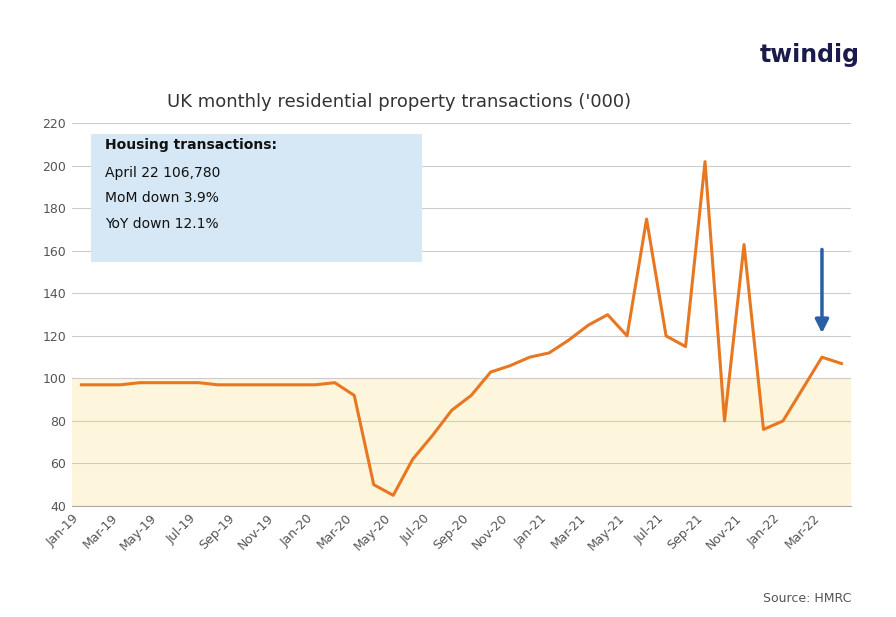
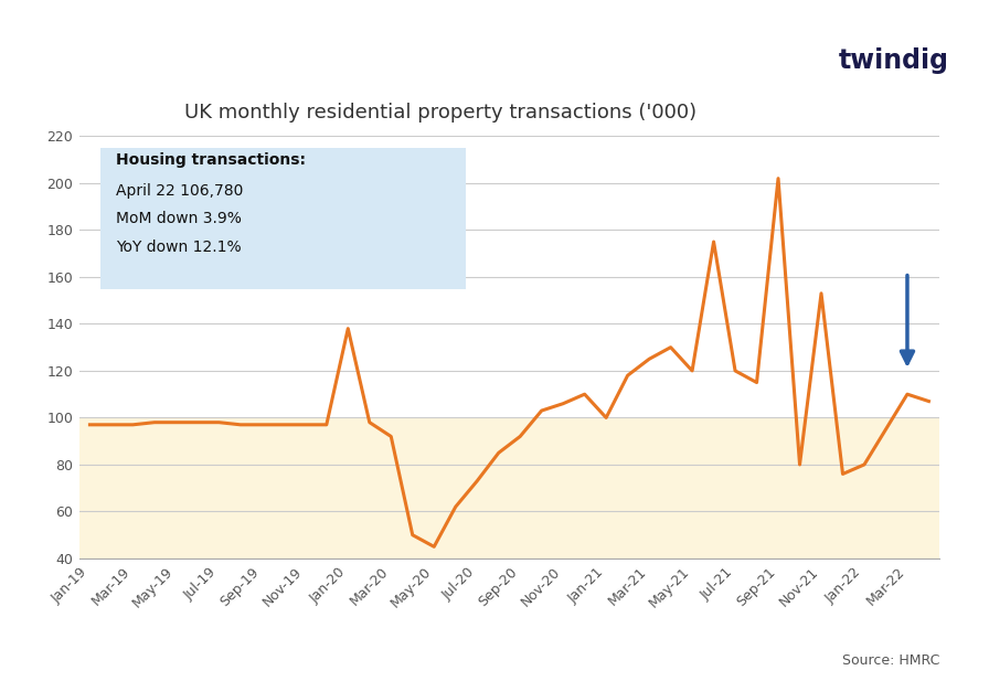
Jan-20: 97 -> 138
Jan-21: 112 -> 100
Nov-21: 163 -> 153
